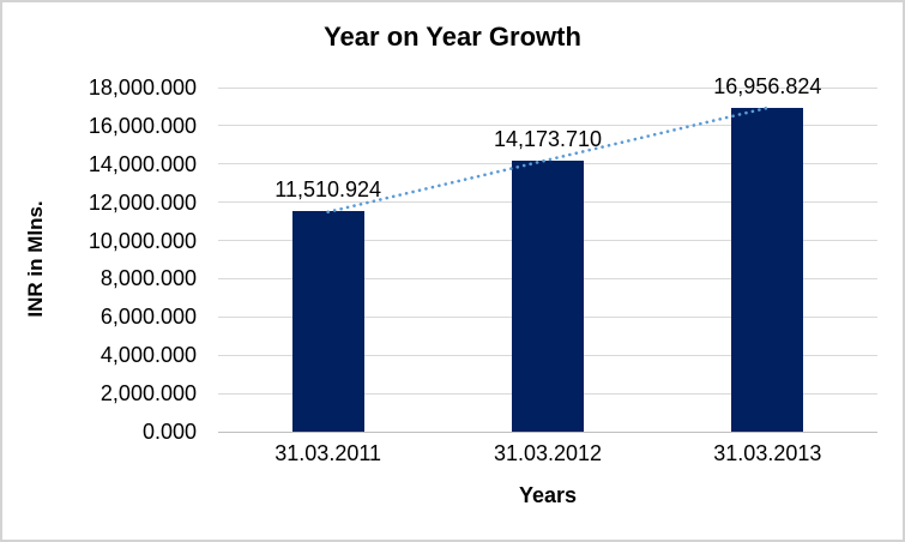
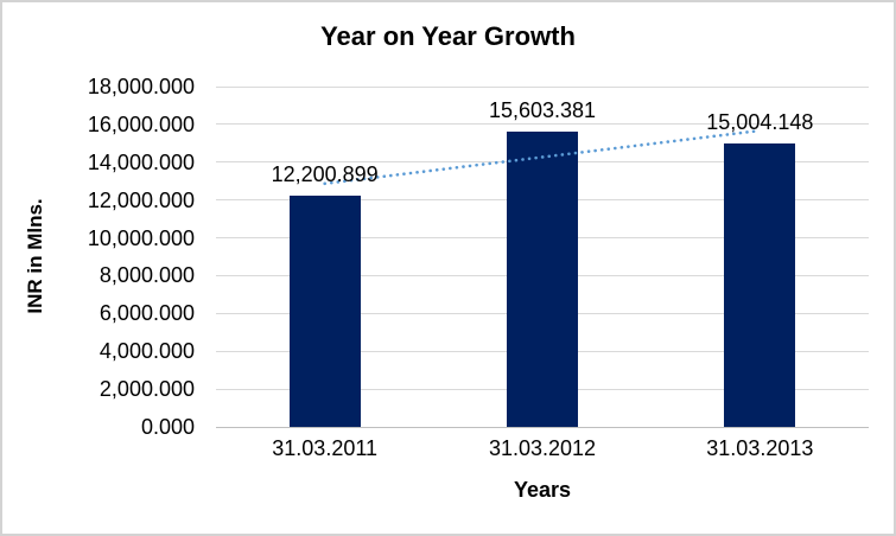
31.03.2011: 11,510.924 -> 12,200.899
31.03.2012: 14,173.710 -> 15,603.381
31.03.2013: 16,956.824 -> 15,004.148
